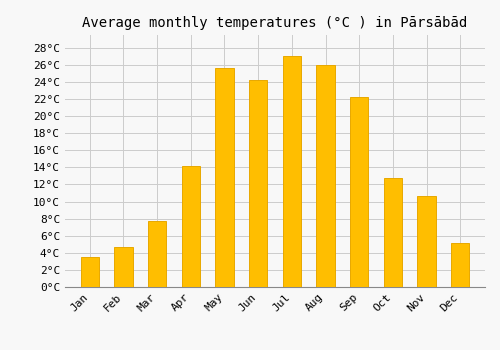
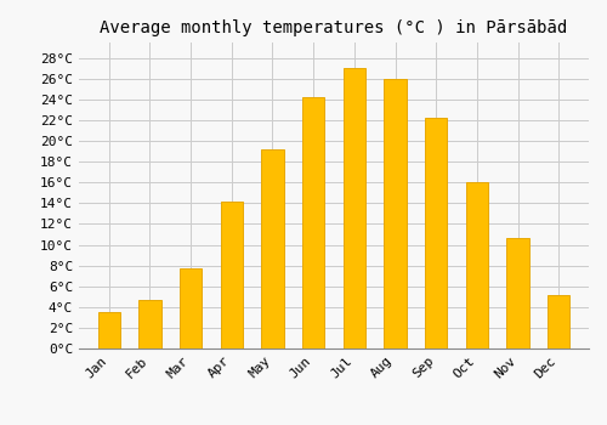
May: 25.6°C -> 19.2°C
Oct: 12.8°C -> 16.0°C
